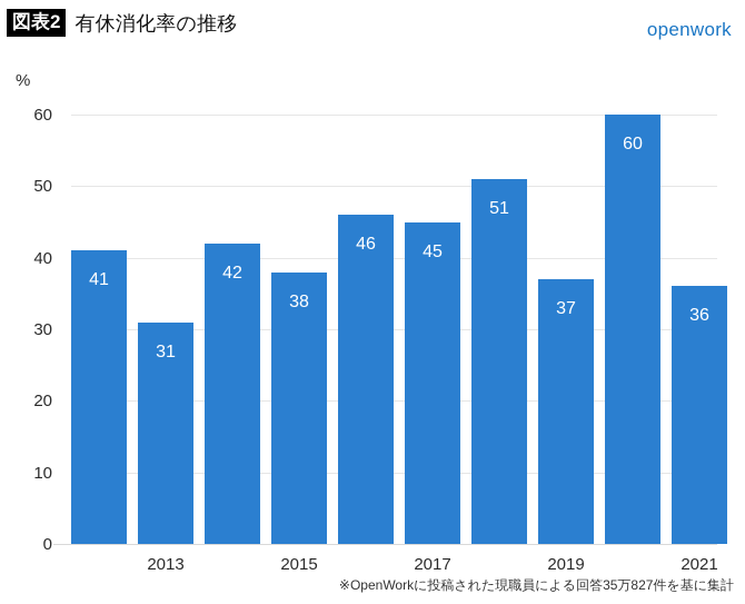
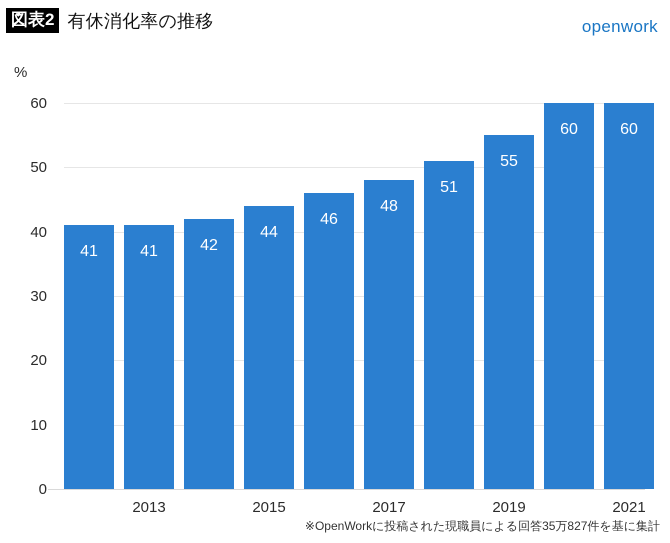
2013: 31 -> 41
2015: 38 -> 44
2017: 45 -> 48
2019: 37 -> 55
2021: 36 -> 60
